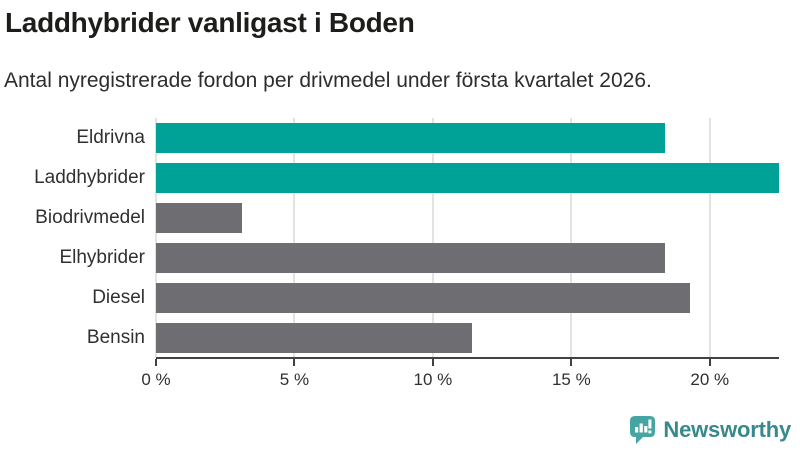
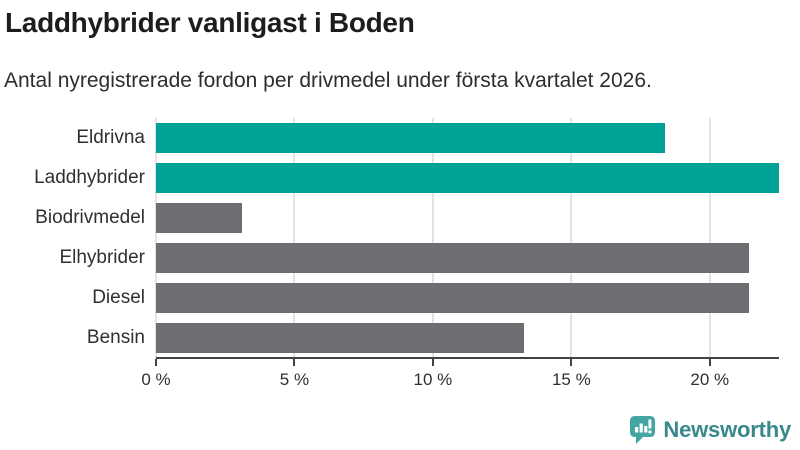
Elhybrider: 18.4% -> 21.4%
Diesel: 19.3% -> 21.4%
Bensin: 11.4% -> 13.3%
